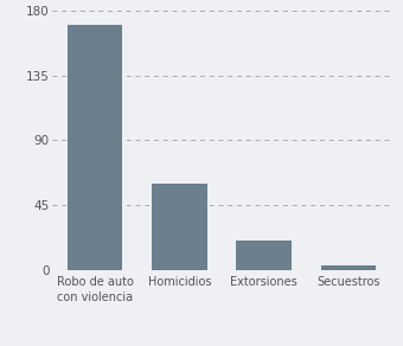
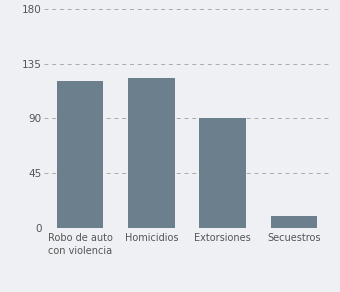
Robo de auto con violencia: 170 -> 121
Homicidios: 60 -> 123
Extorsiones: 20 -> 90
Secuestros: 3 -> 10
